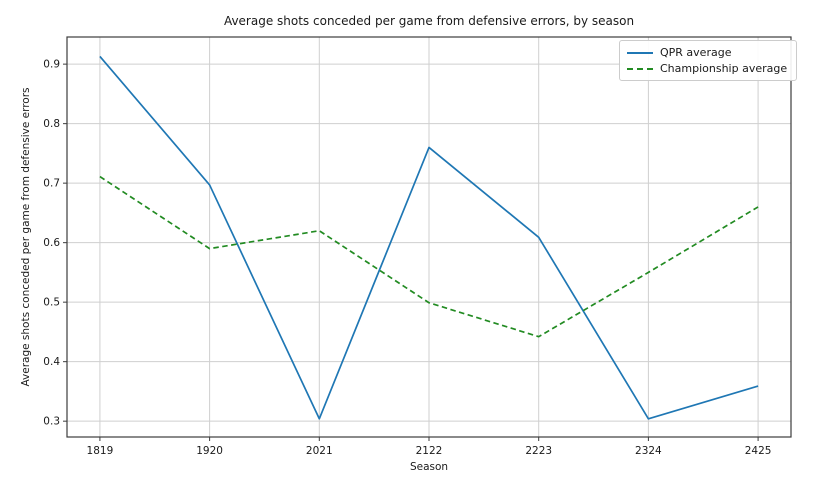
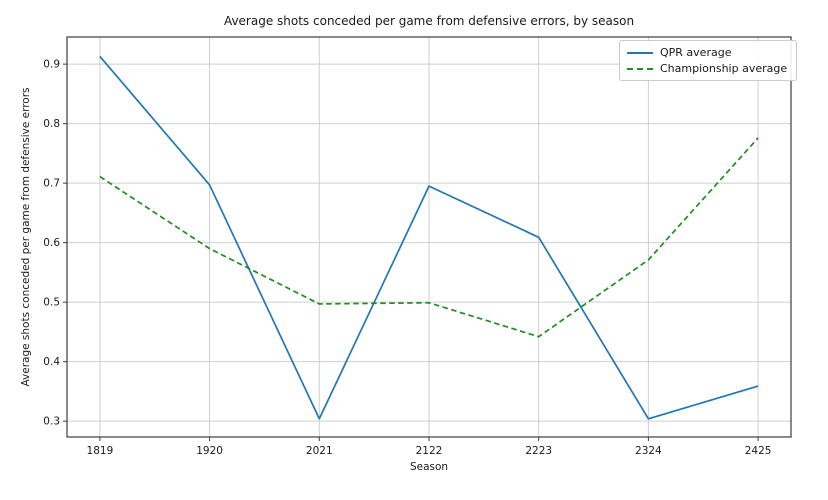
Championship average/2021: 0.62 -> 0.50
QPR average/2122: 0.76 -> 0.69
Championship average/2324: 0.55 -> 0.57
Championship average/2425: 0.66 -> 0.78
